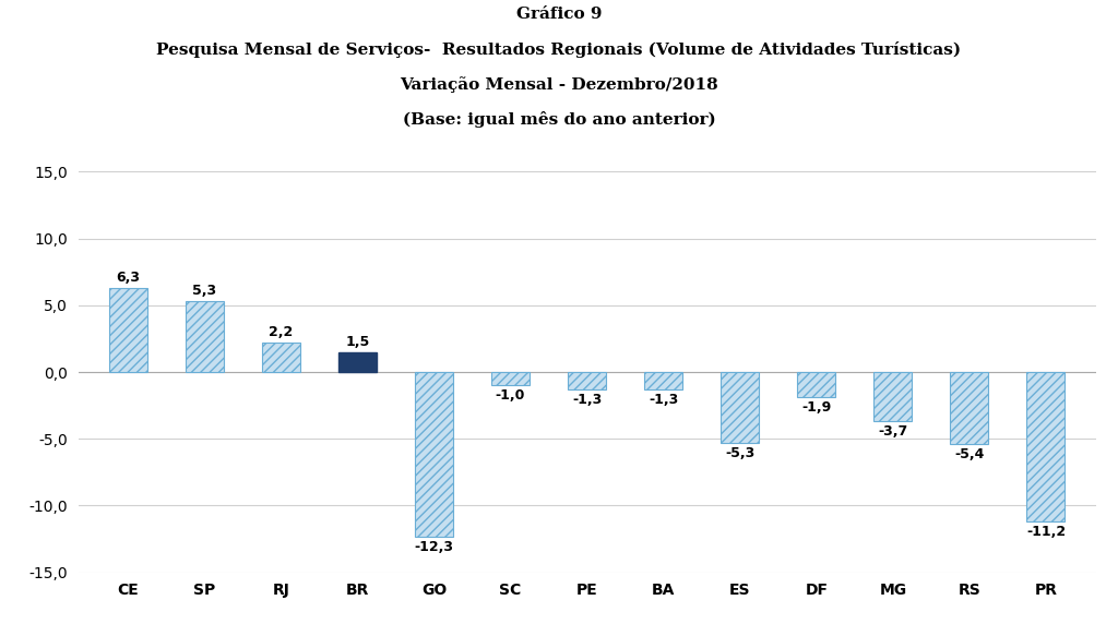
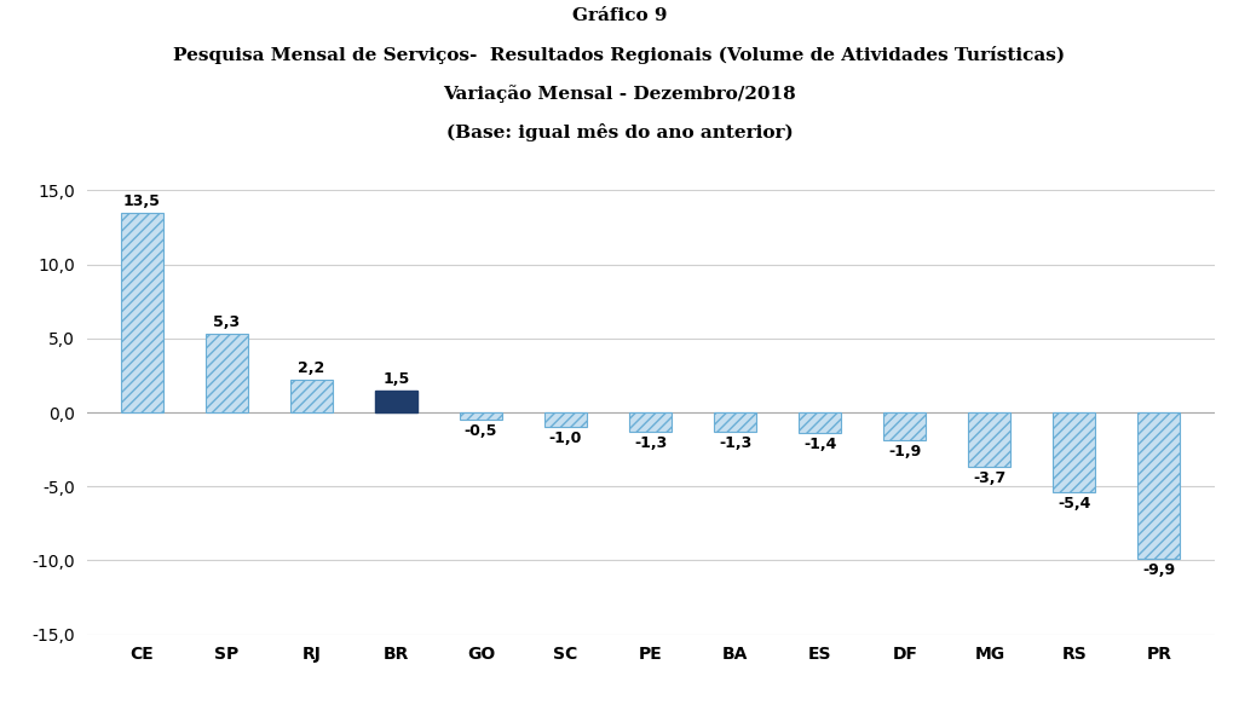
CE: 6,3 -> 13,5
GO: -12,3 -> -0,5
ES: -5,3 -> -1,4
PR: -11,2 -> -9,9
